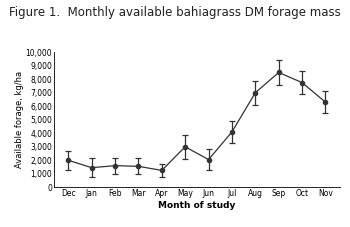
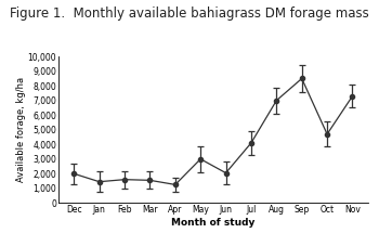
Oct: 7,800 -> 4,700
Nov: 6,300 -> 7,300
